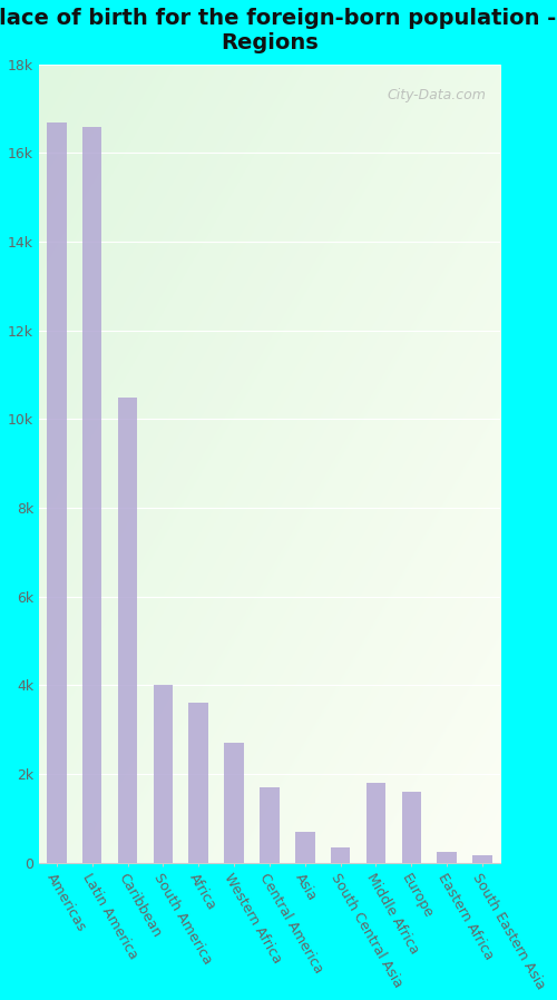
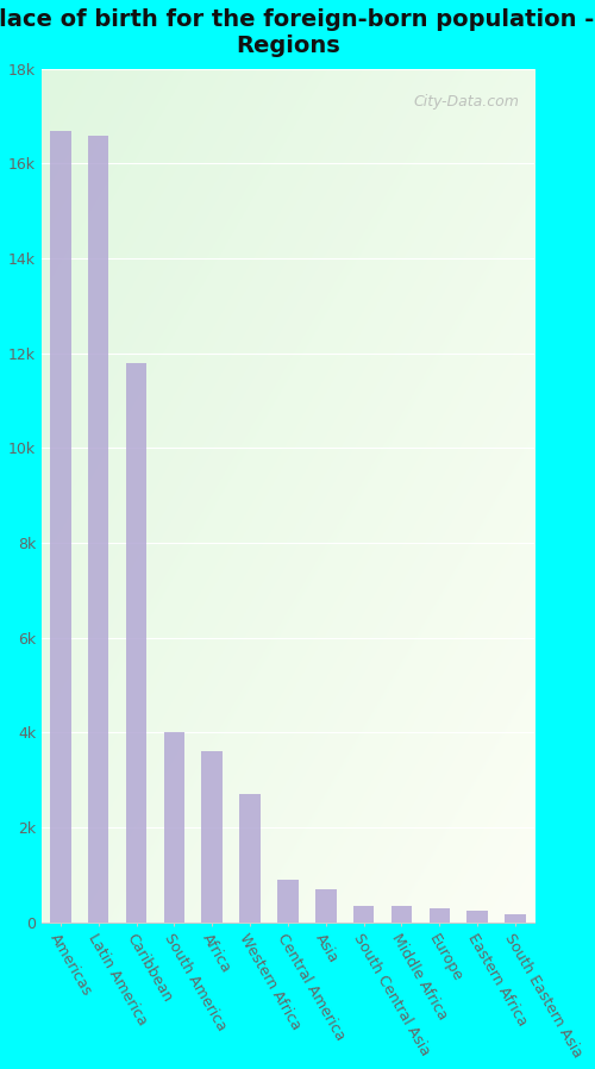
Caribbean: 10.50k -> 11.80k
Central America: 1.70k -> 0.90k
Middle Africa: 1.80k -> 0.35k
Europe: 1.60k -> 0.30k
